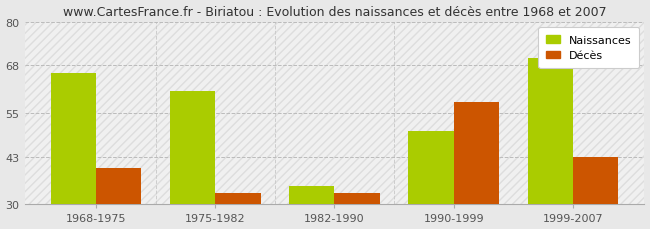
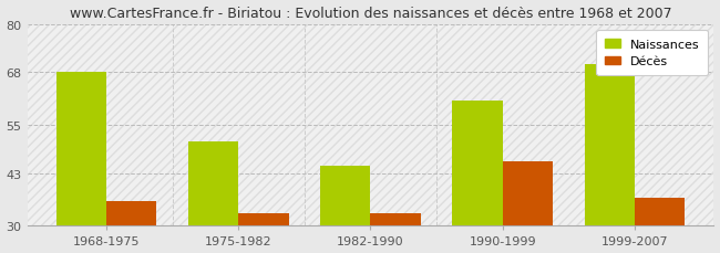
Naissances/1968-1975: 66 -> 68
Décès/1968-1975: 40 -> 36
Naissances/1975-1982: 61 -> 51
Naissances/1982-1990: 35 -> 45
Naissances/1990-1999: 50 -> 61
Décès/1990-1999: 58 -> 46
Décès/1999-2007: 43 -> 37
